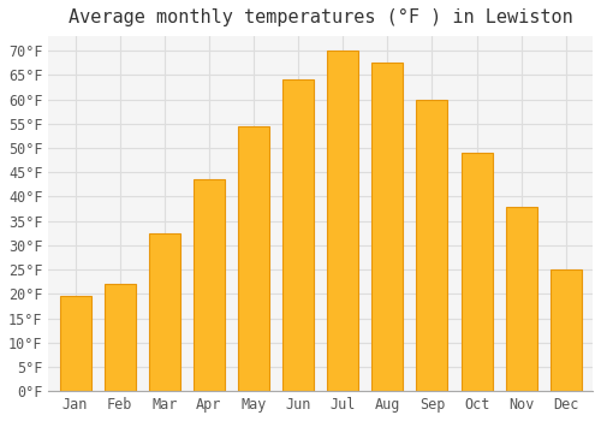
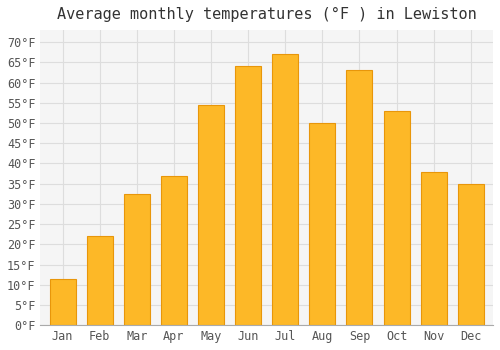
Jan: 19.5°F -> 11.5°F
Apr: 43.5°F -> 37.0°F
Jul: 70.0°F -> 67.0°F
Aug: 67.5°F -> 50.0°F
Sep: 60.0°F -> 63.0°F
Oct: 49.0°F -> 53.0°F
Dec: 25.0°F -> 35.0°F
